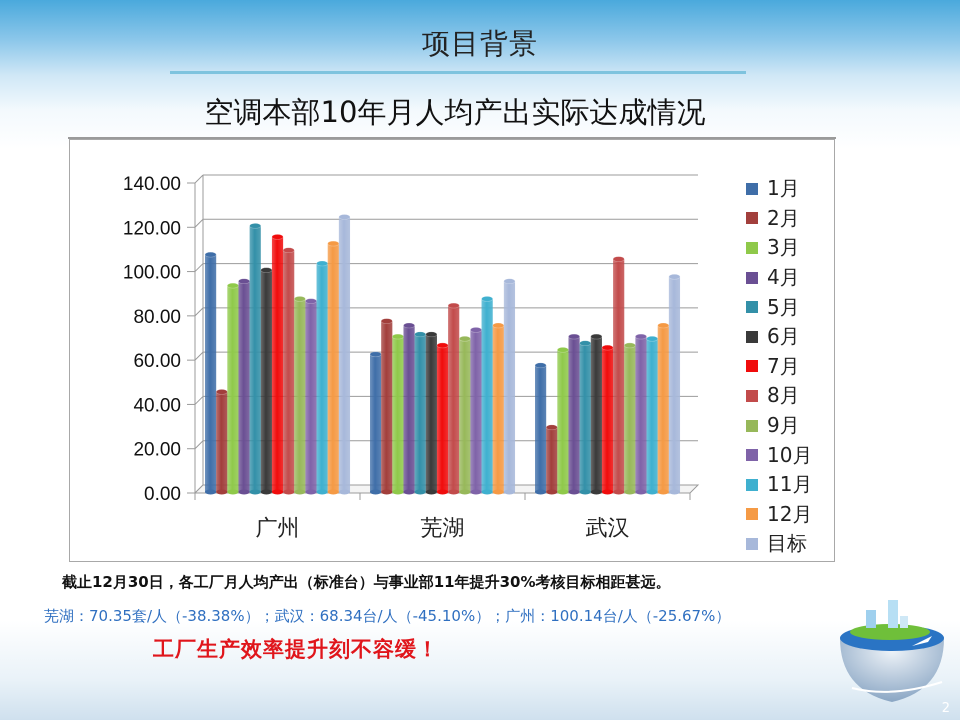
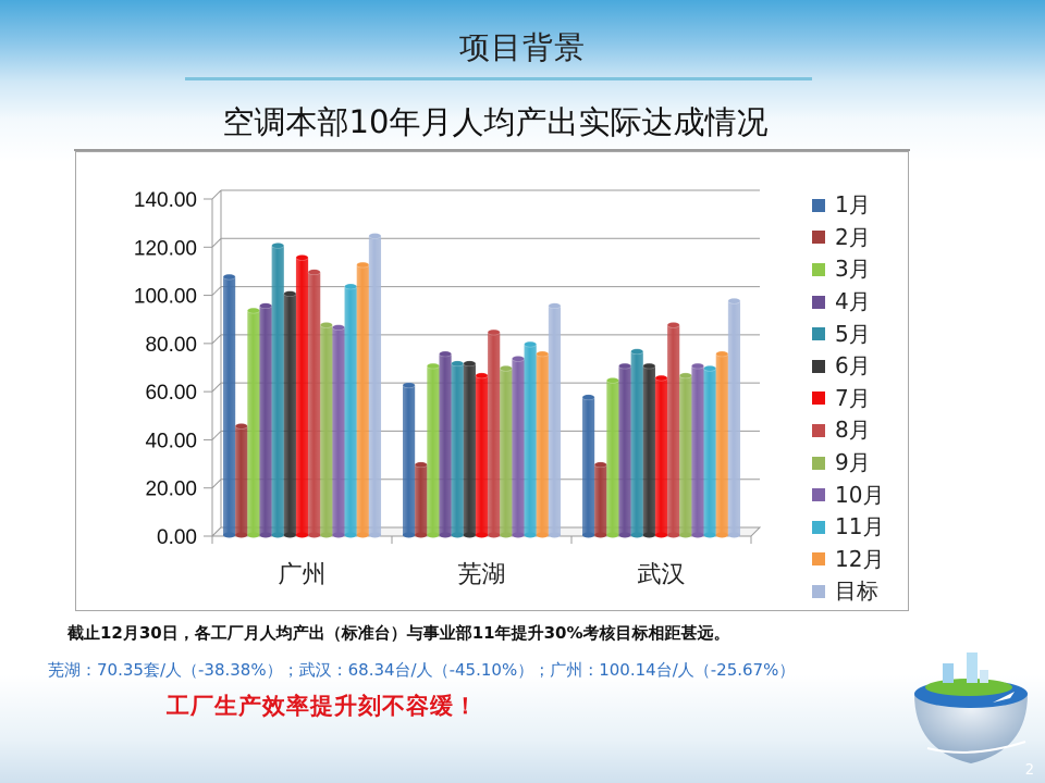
2月/芜湖: 79 -> 31
11月/芜湖: 89 -> 81
5月/武汉: 69 -> 78
8月/武汉: 107 -> 89
